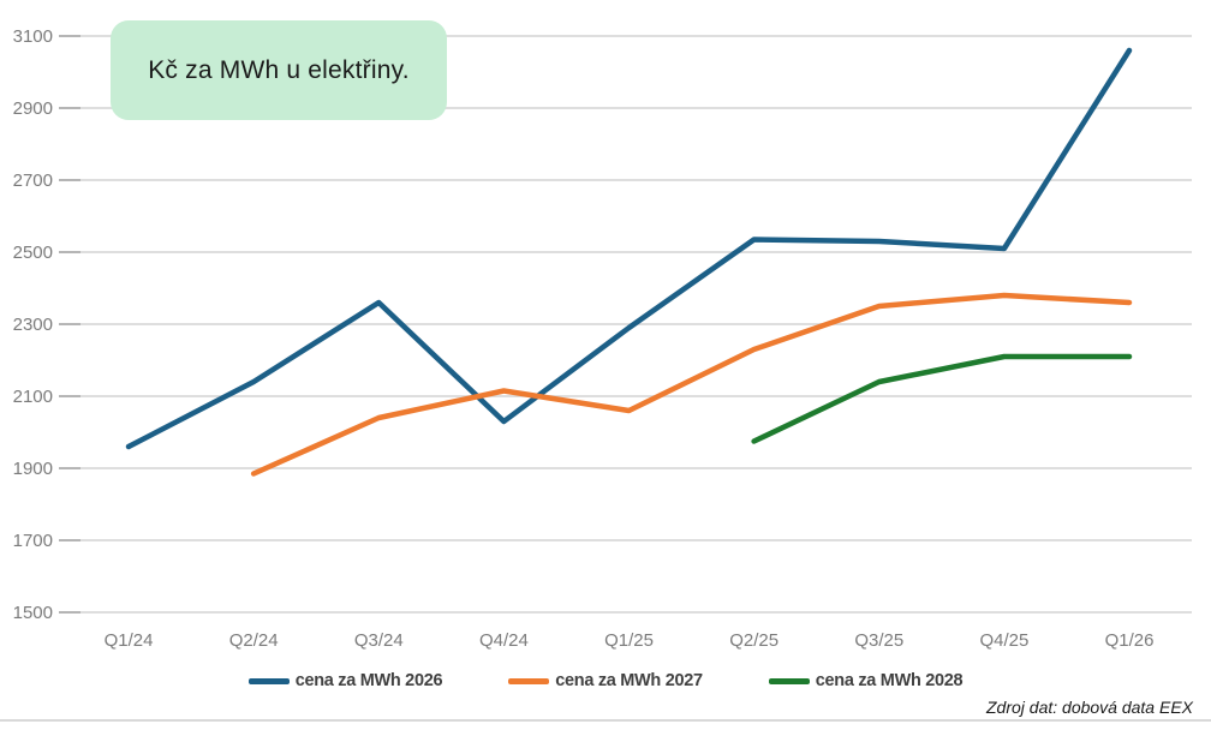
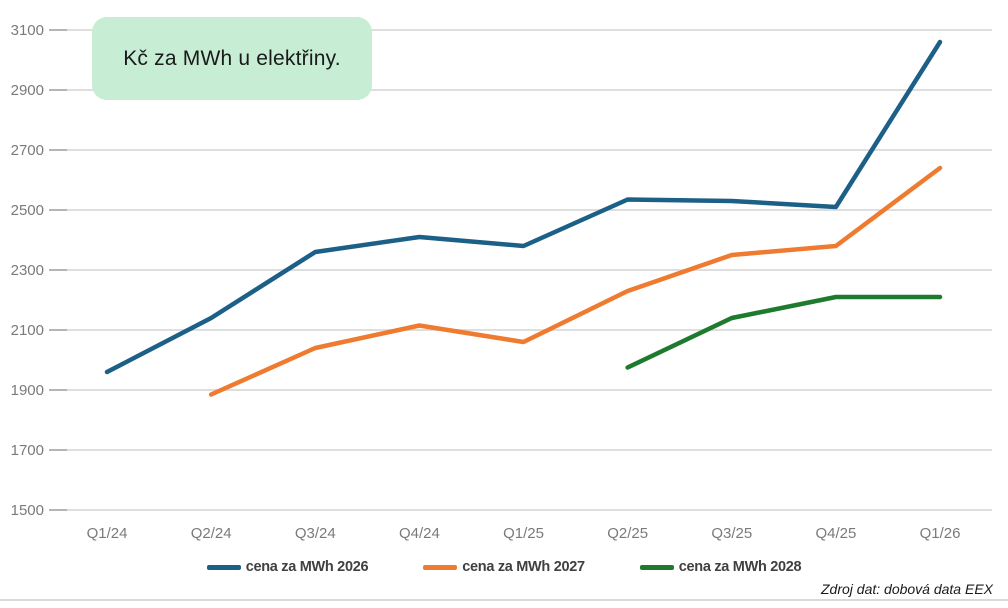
cena za MWh 2026/Q4/24: 2030 -> 2410
cena za MWh 2026/Q1/25: 2290 -> 2380
cena za MWh 2027/Q1/26: 2360 -> 2640
